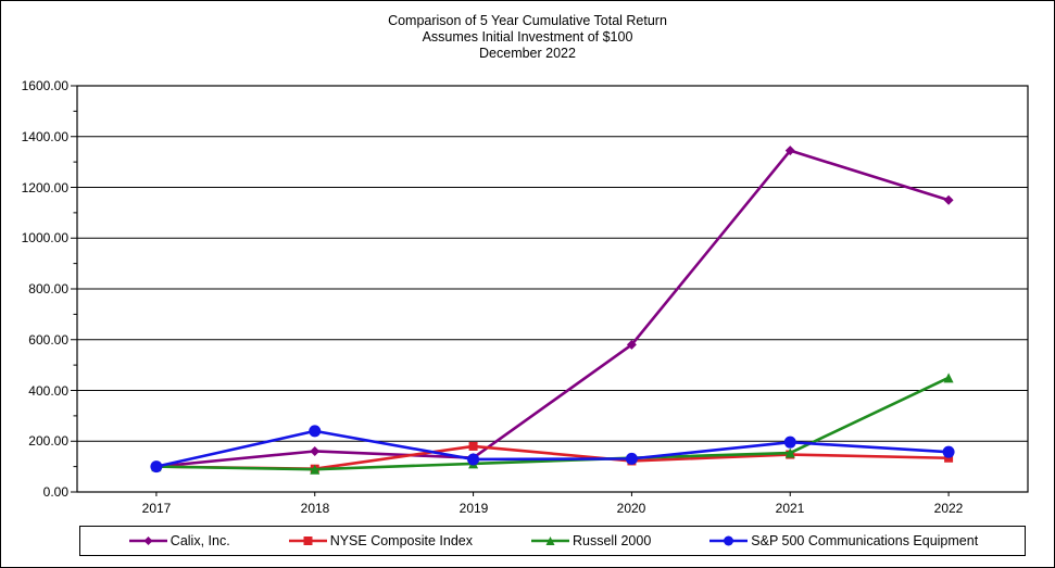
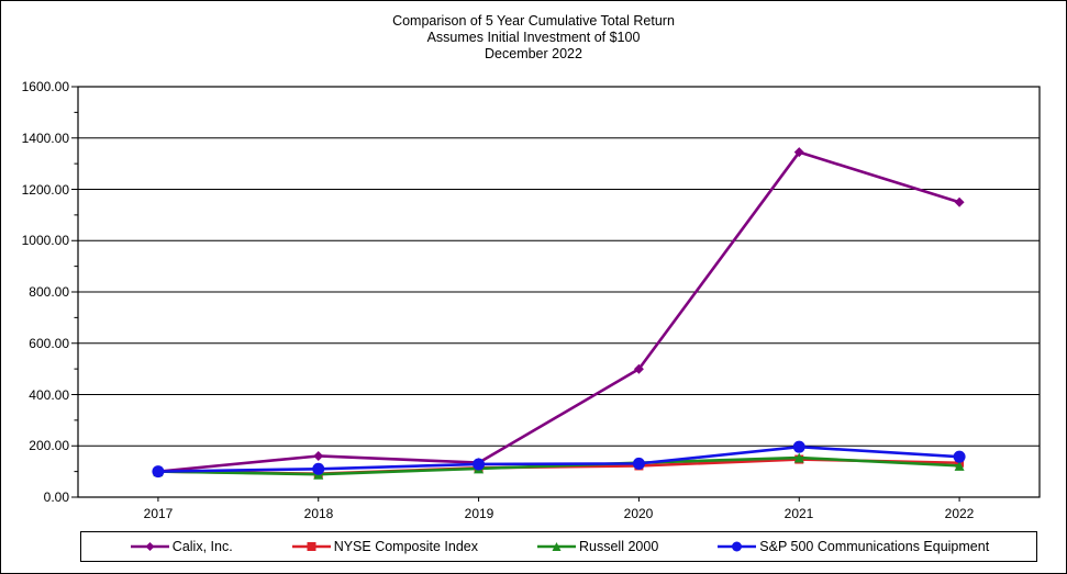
S&P 500 Communications Equipment/2018: 240 -> 110
NYSE Composite Index/2019: 180 -> 110
Calix, Inc./2020: 580 -> 500
Russell 2000/2022: 450 -> 120
